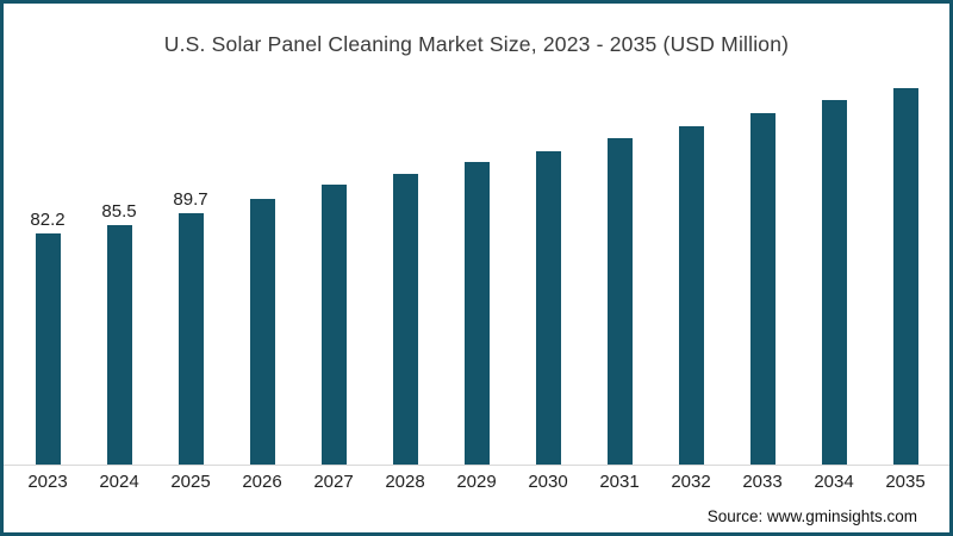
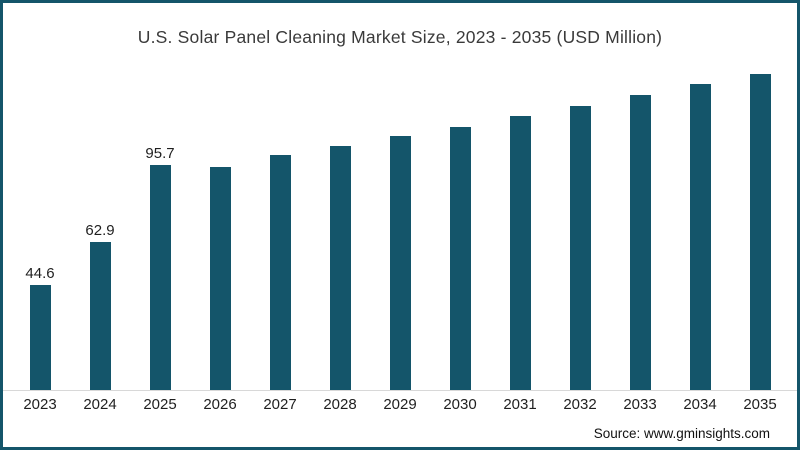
2023: 82.2 -> 44.6
2024: 85.5 -> 62.9
2025: 89.7 -> 95.7
